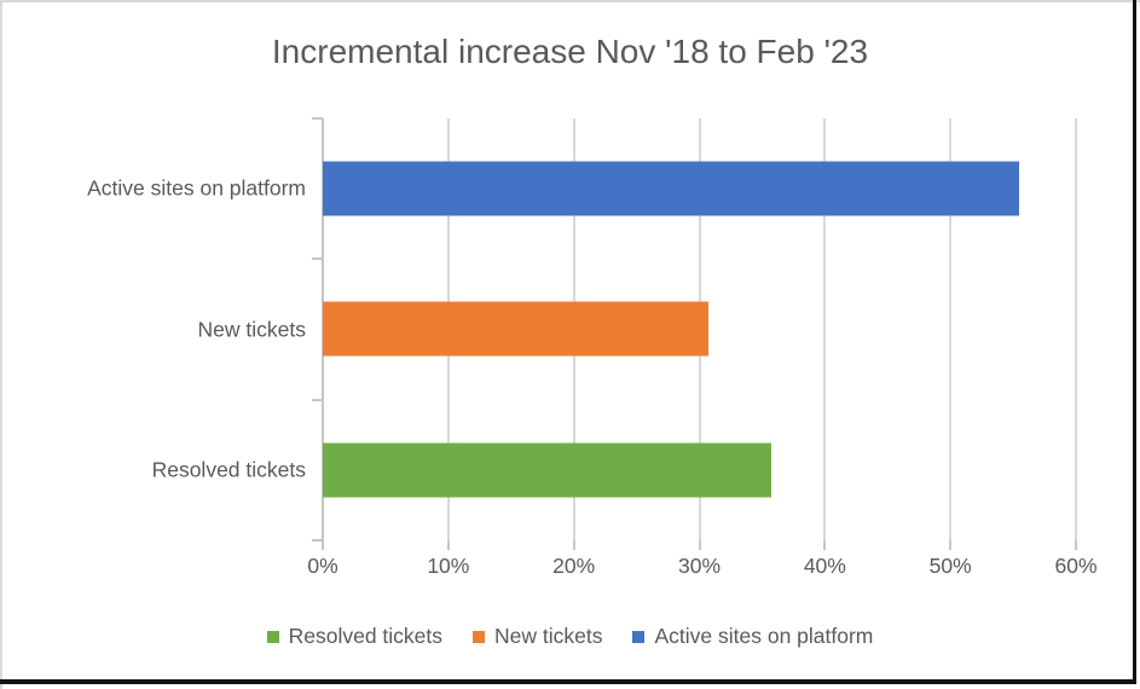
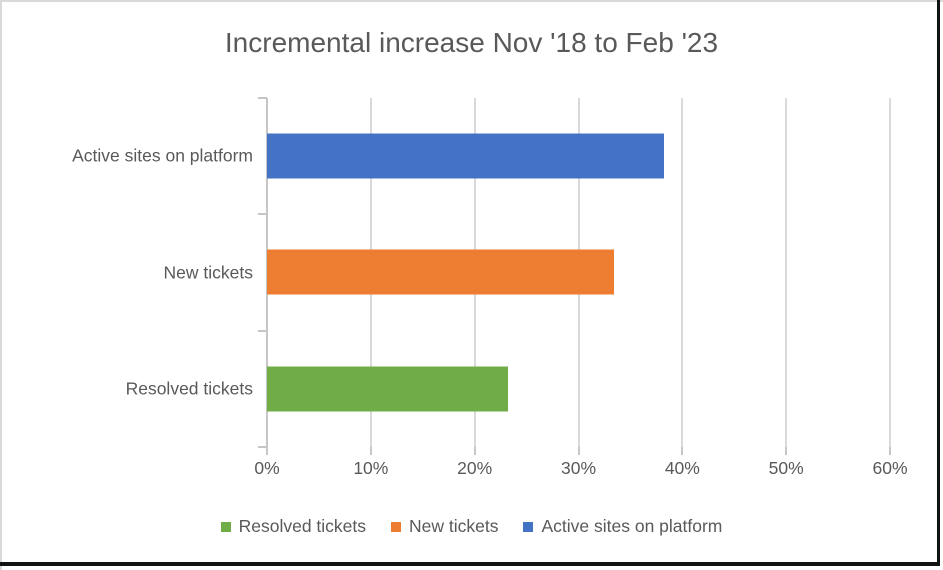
Active sites on platform: 55.5% -> 38.2%
New tickets: 30.7% -> 33.4%
Resolved tickets: 35.7% -> 23.2%
